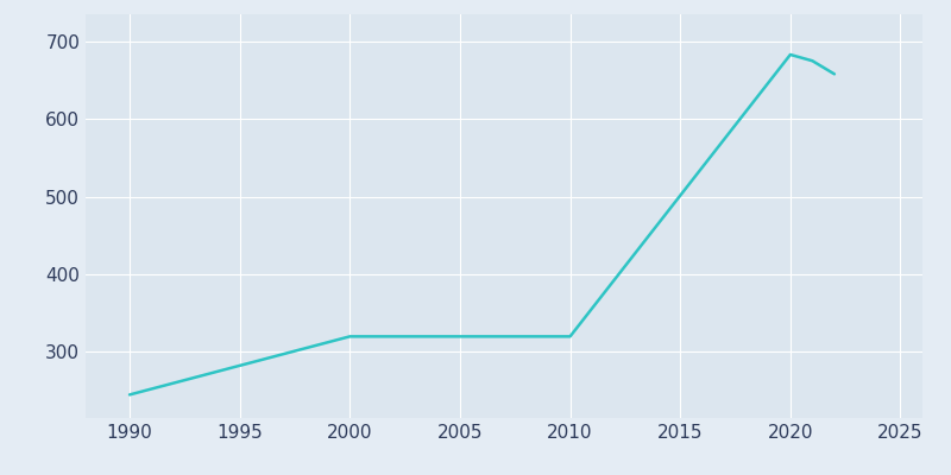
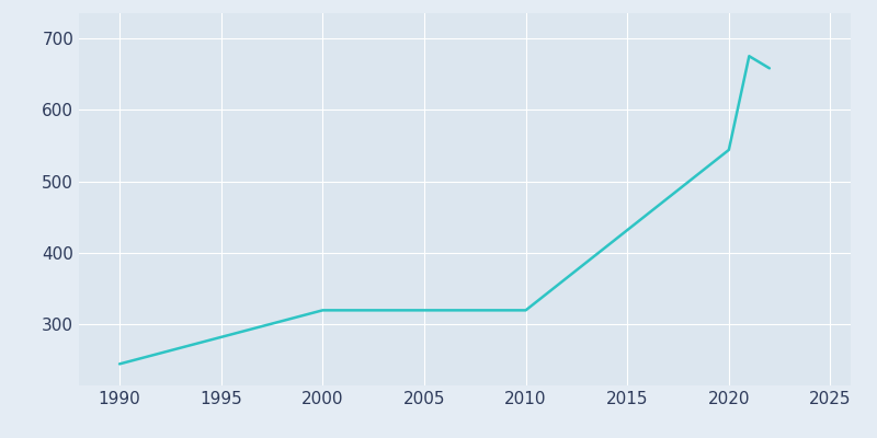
2020: 683 -> 544
